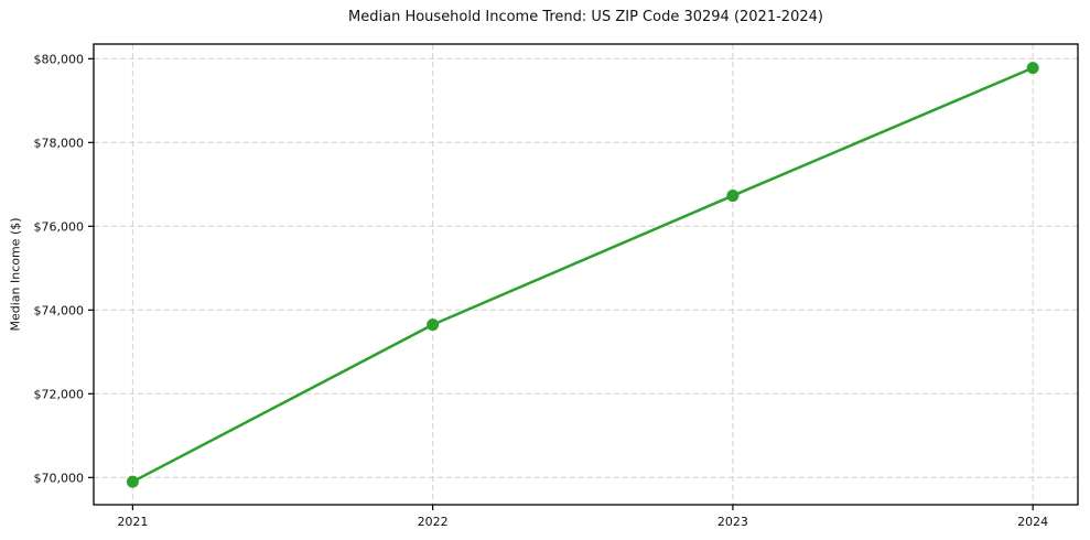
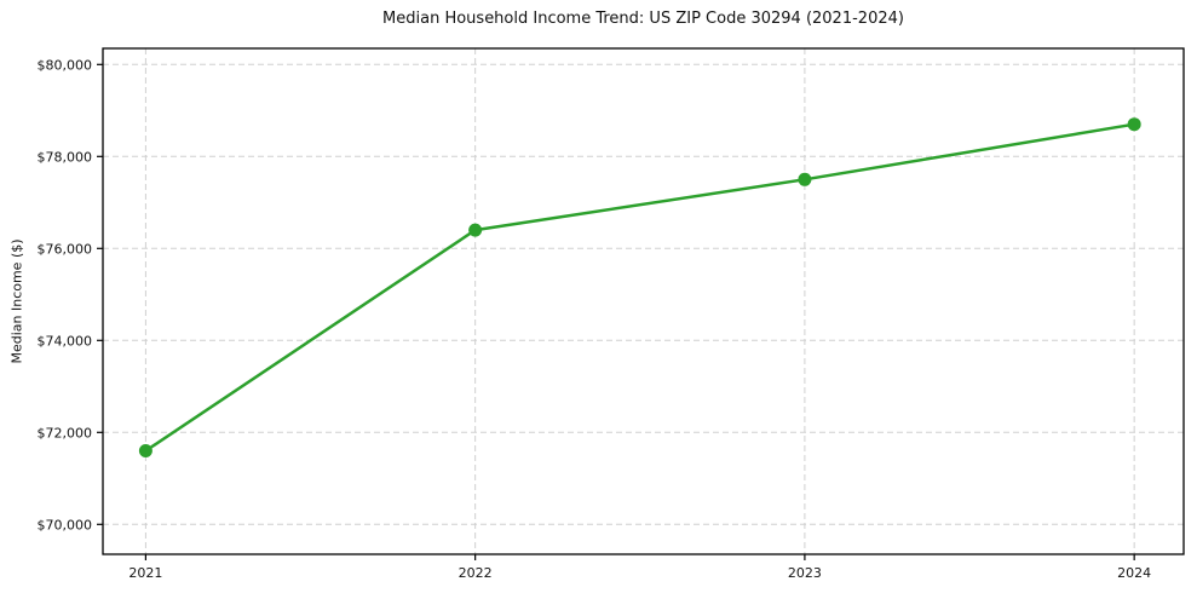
2021: $69900 -> $71600
2022: $73600 -> $76400
2023: $76700 -> $77500
2024: $79800 -> $78700
